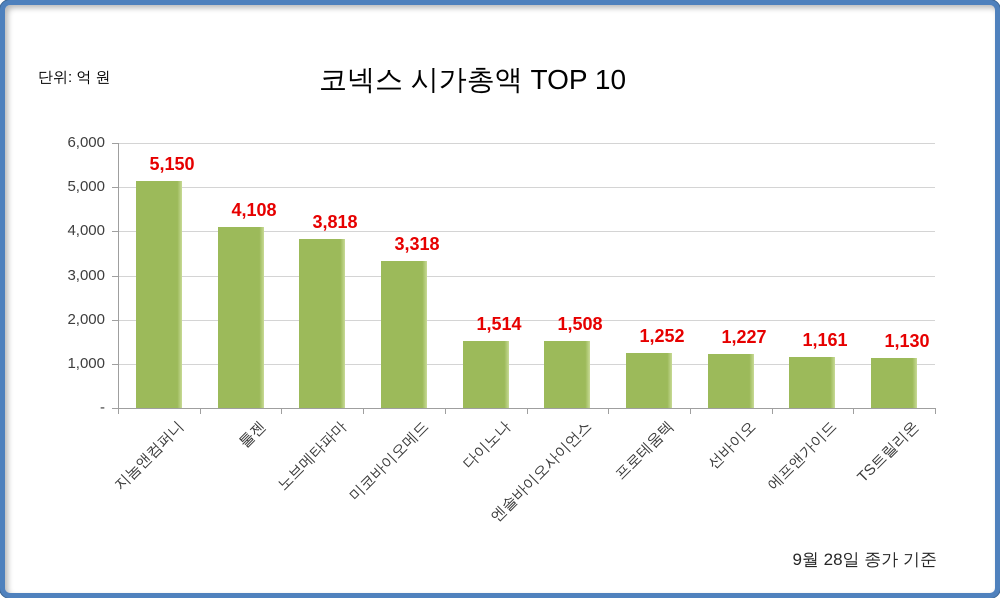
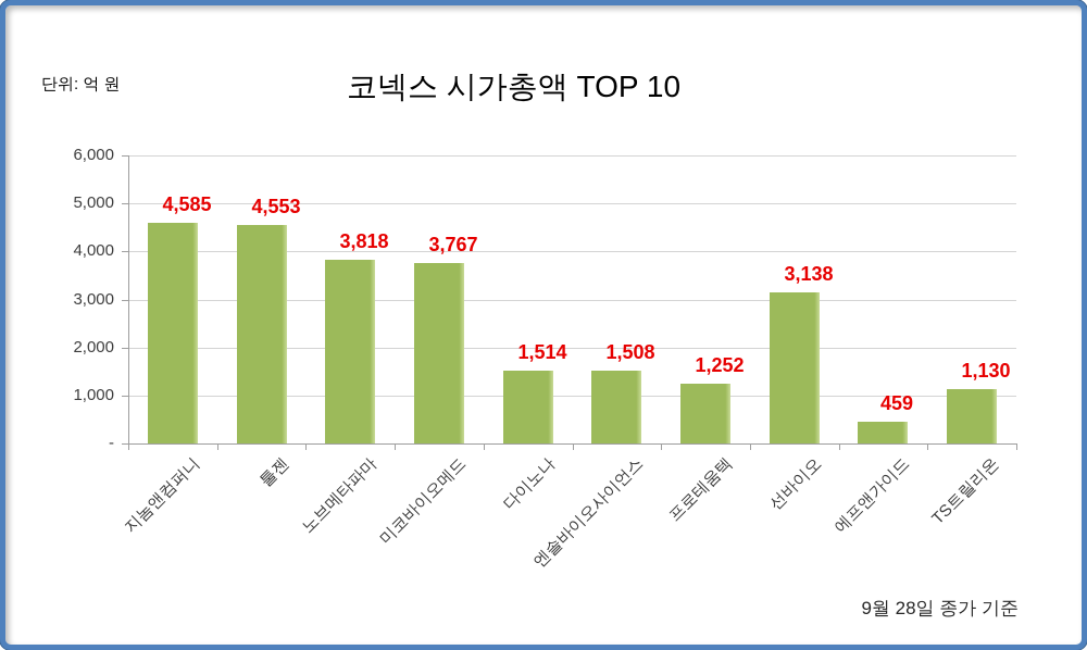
지놈앤컴퍼니: 5,150 -> 4,585
툴젠: 4,108 -> 4,553
미코바이오메드: 3,318 -> 3,767
선바이오: 1,227 -> 3,138
에프앤가이드: 1,161 -> 459
